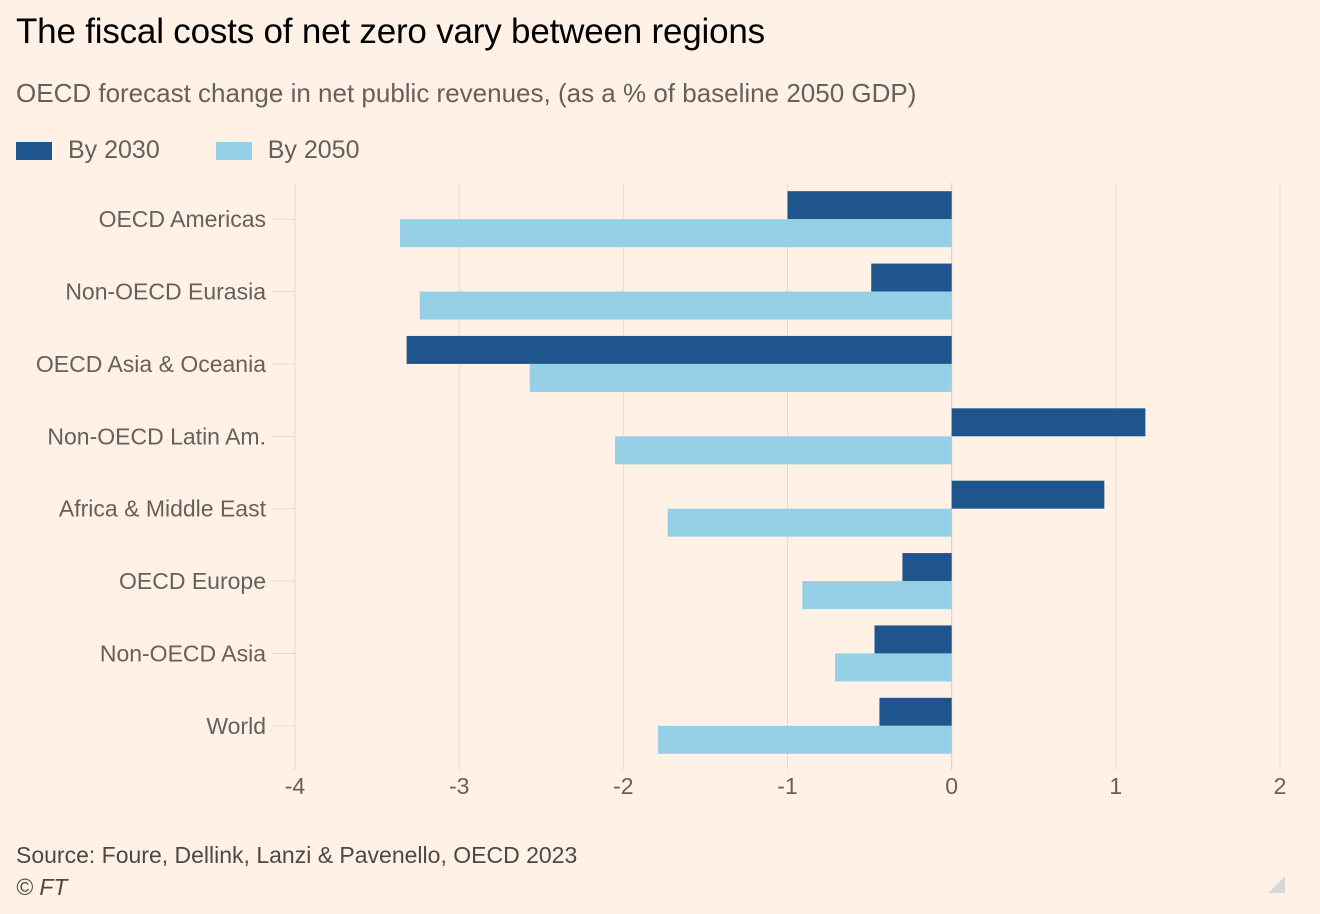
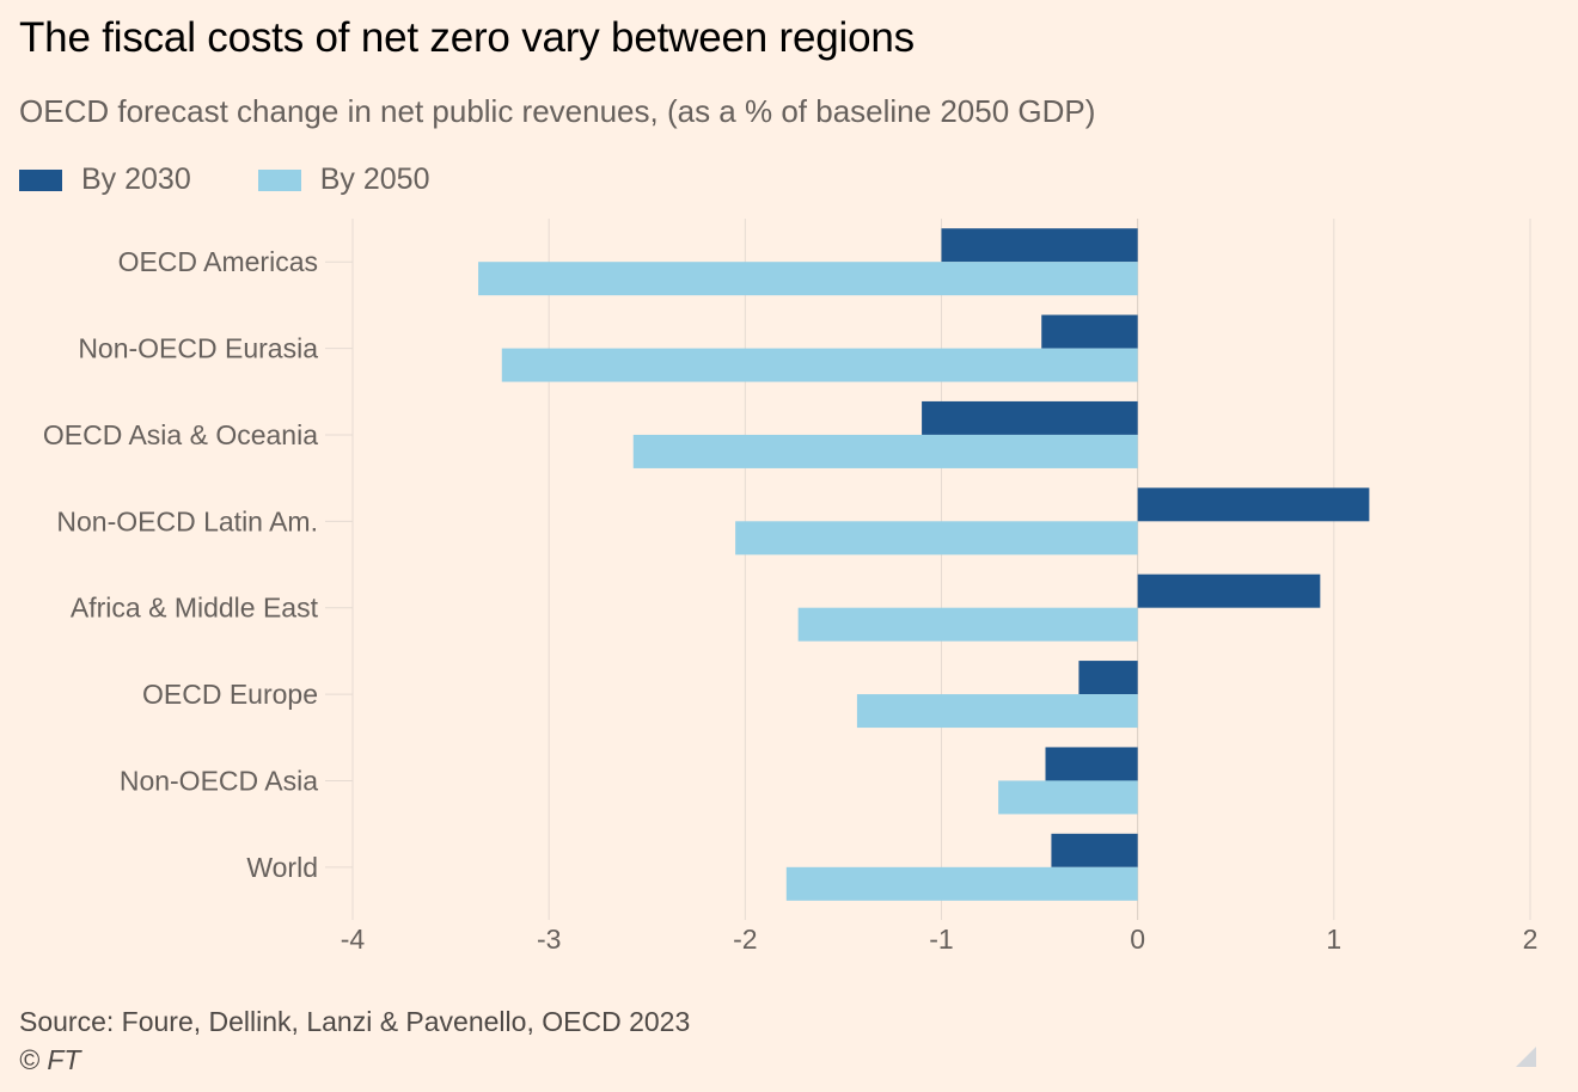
By 2030/OECD Asia & Oceania: -3.32 -> -1.10
By 2050/OECD Europe: -0.91 -> -1.43
